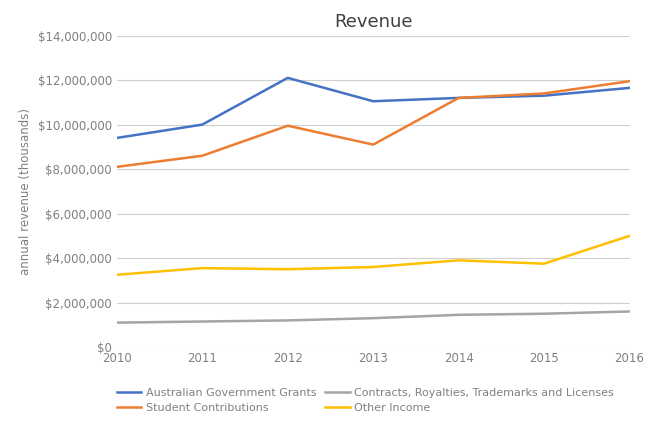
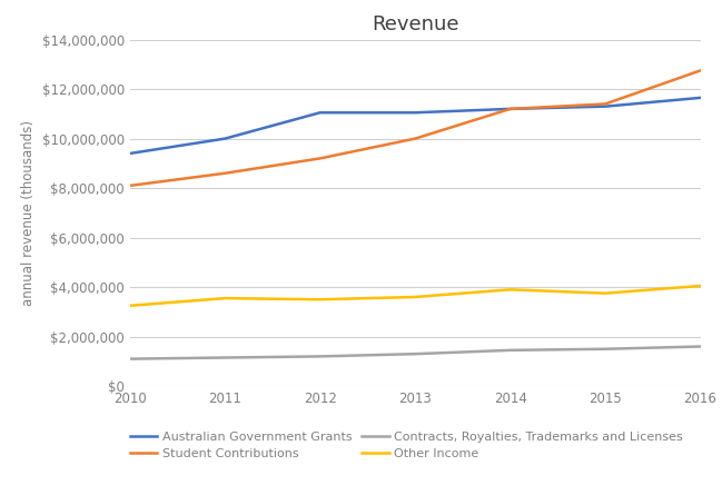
Australian Government Grants/2012: $12,100,000 -> $11,050,000
Student Contributions/2012: $9,950,000 -> $9,200,000
Student Contributions/2013: $9,100,000 -> $10,000,000
Student Contributions/2016: $11,950,000 -> $12,750,000
Other Income/2016: $5,000,000 -> $4,050,000
